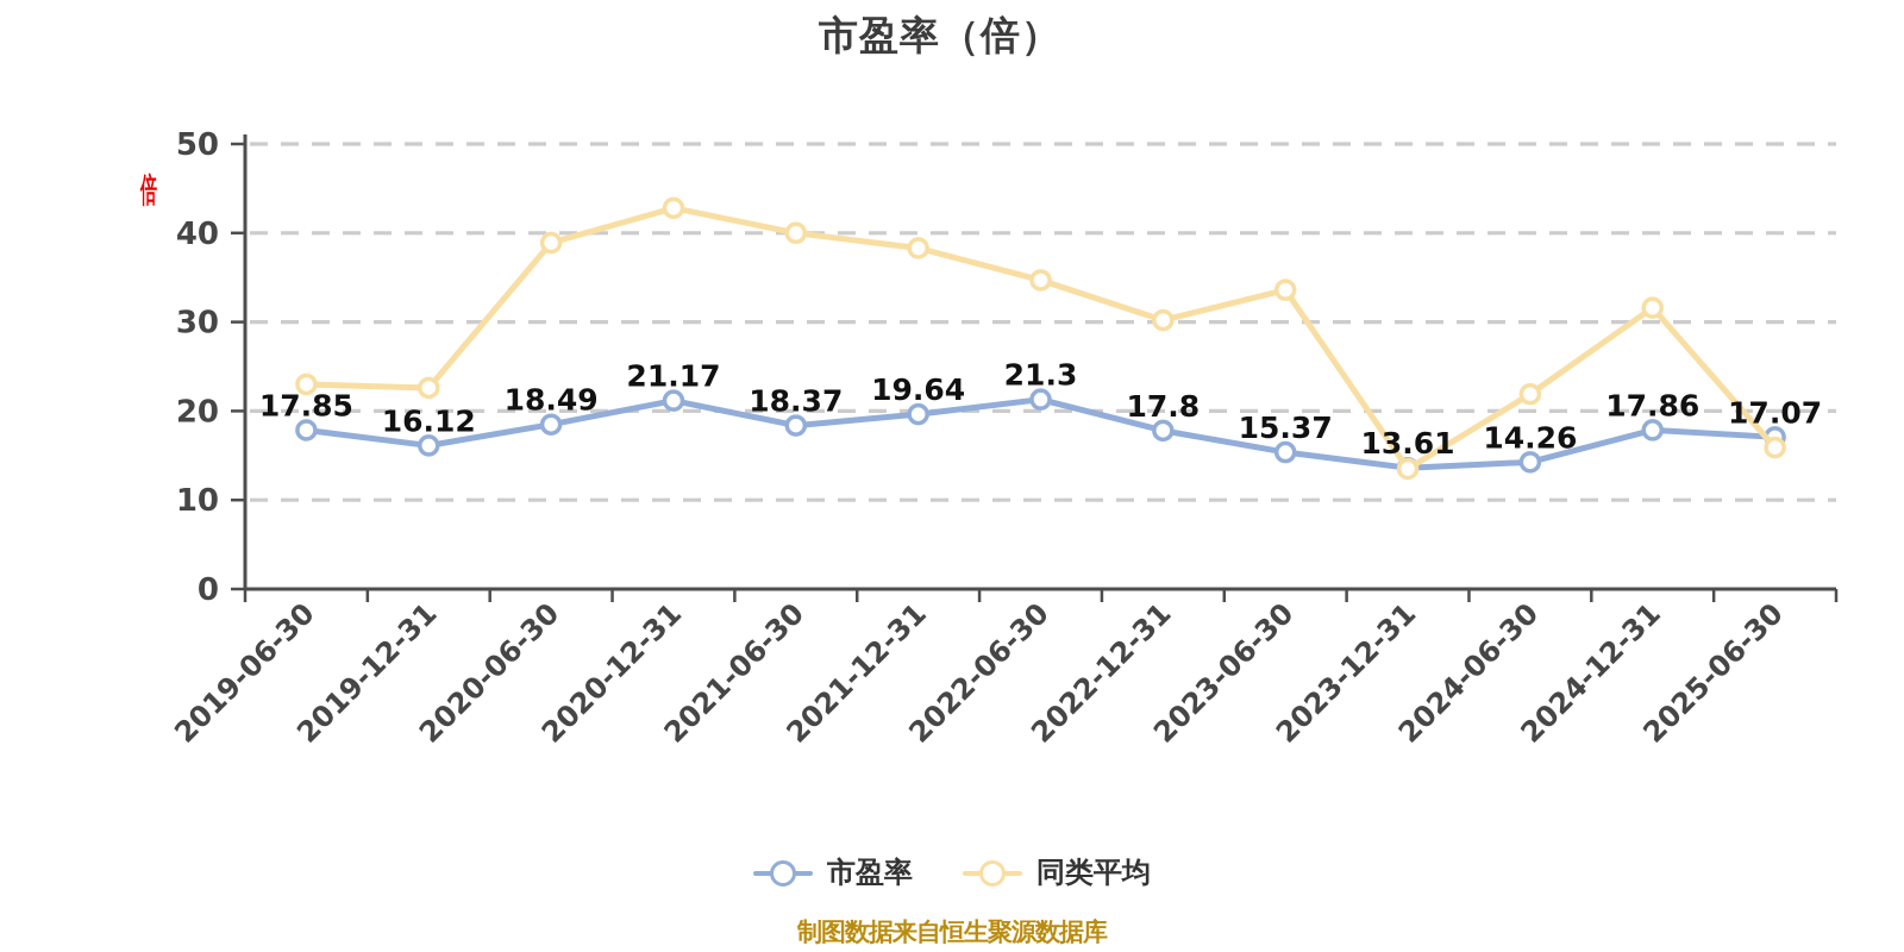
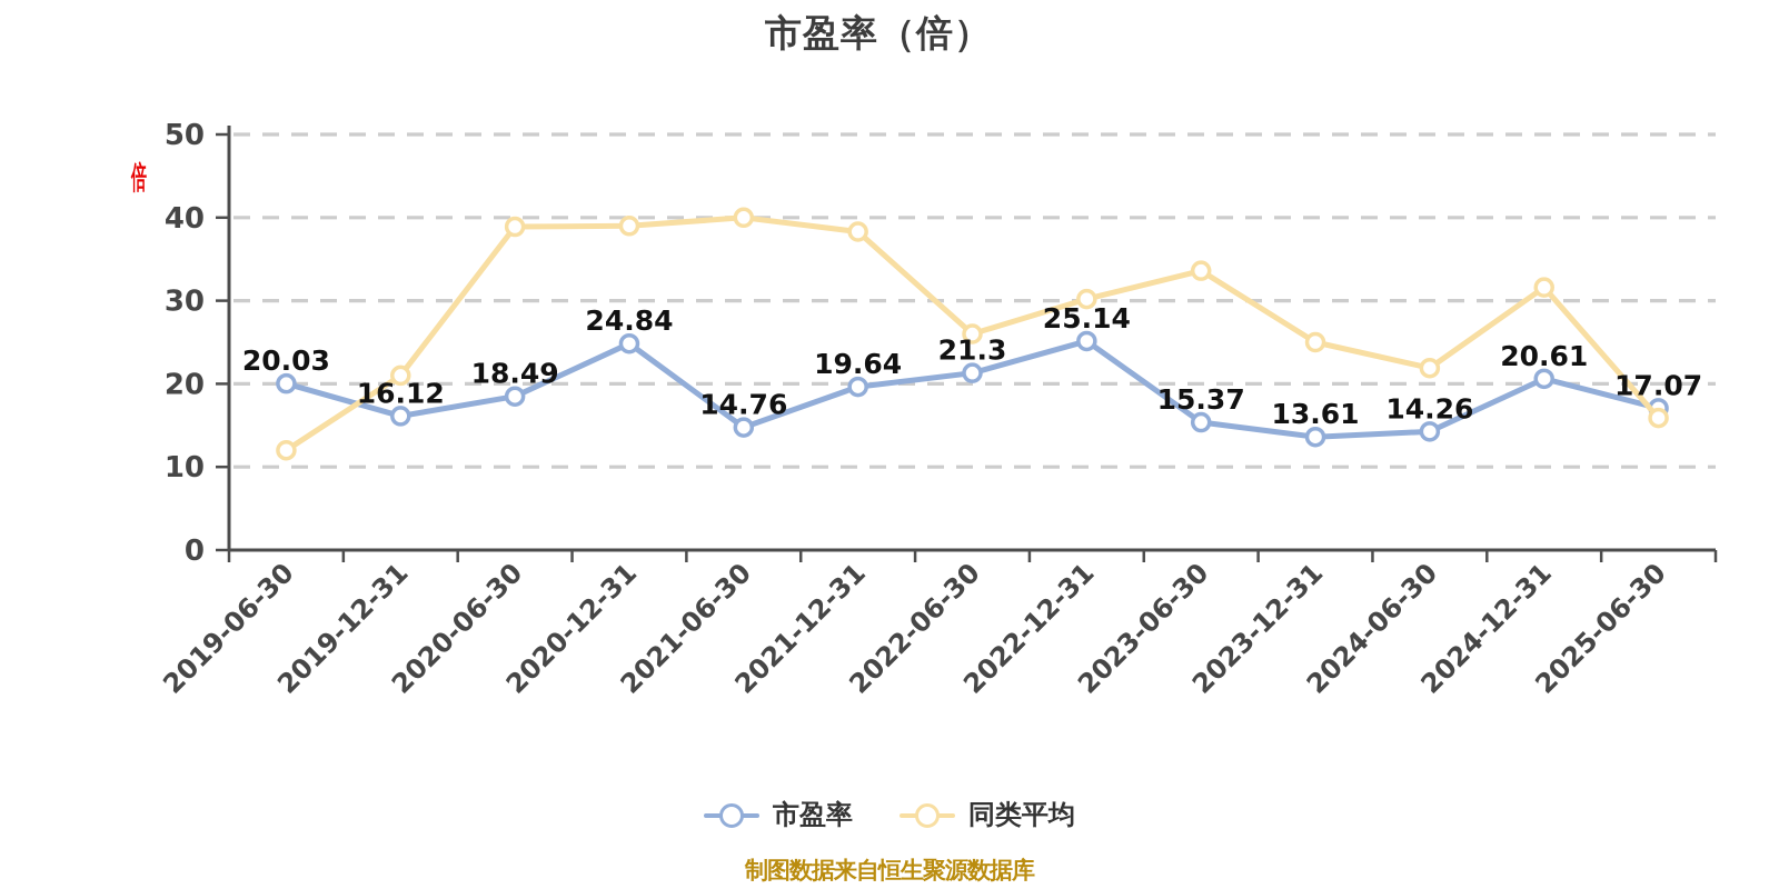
市盈率/2019-06-30: 17.85 -> 20.03
同类平均/2019-06-30: 23 -> 12
同类平均/2019-12-31: 23 -> 21
市盈率/2020-12-31: 21.17 -> 24.84
同类平均/2020-12-31: 43 -> 39
市盈率/2021-06-30: 18.37 -> 14.76
同类平均/2022-06-30: 35 -> 26
市盈率/2022-12-31: 17.8 -> 25.14
同类平均/2023-12-31: 14 -> 25
市盈率/2024-12-31: 17.86 -> 20.61
